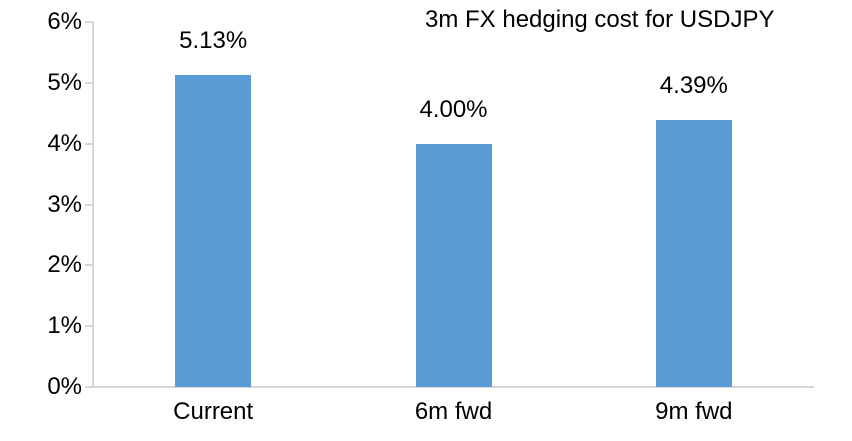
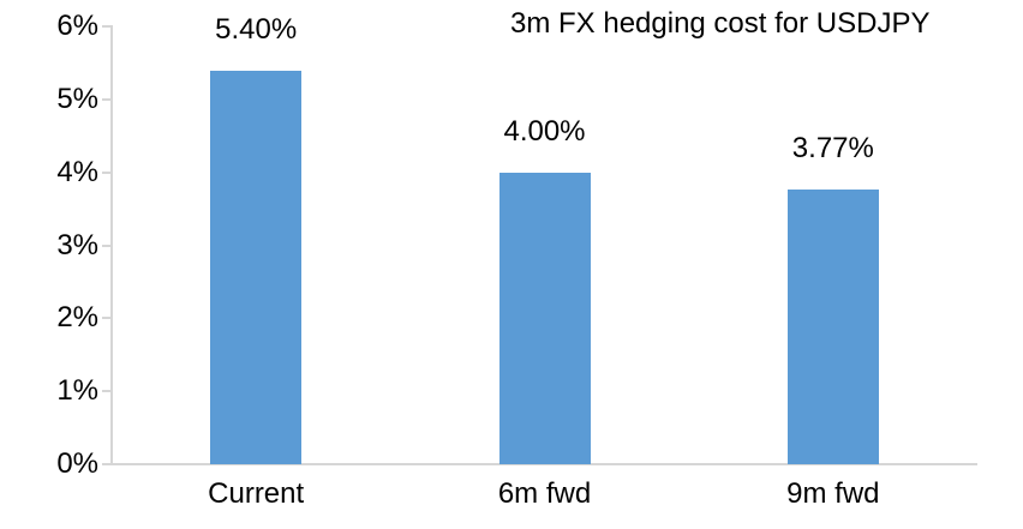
Current: 5.13% -> 5.40%
9m fwd: 4.39% -> 3.77%
